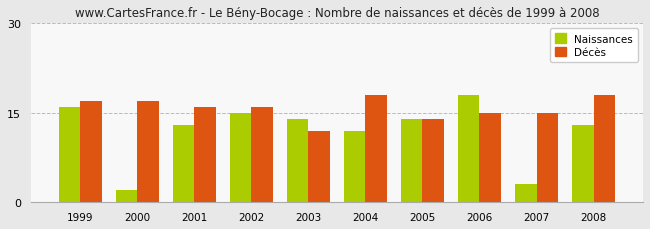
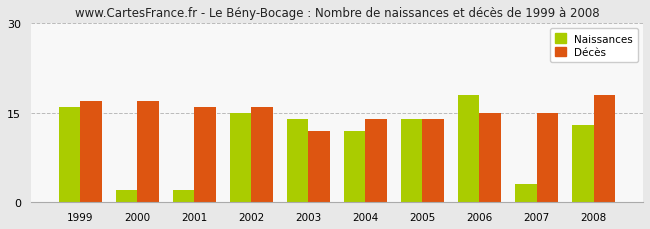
Naissances/2001: 13 -> 2
Décès/2004: 18 -> 14
